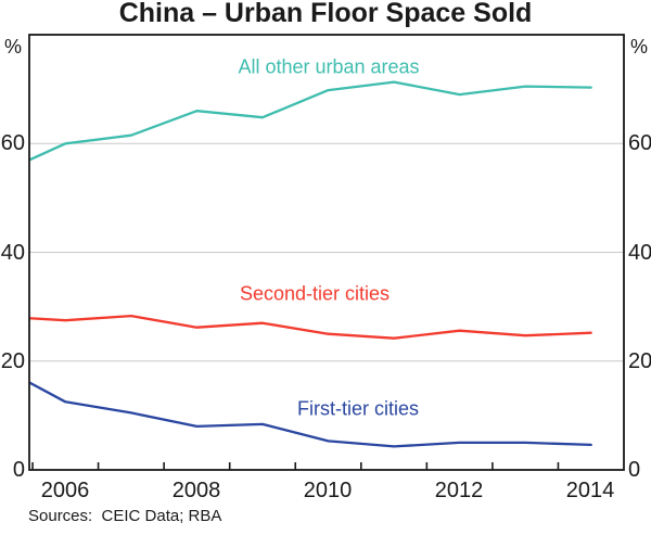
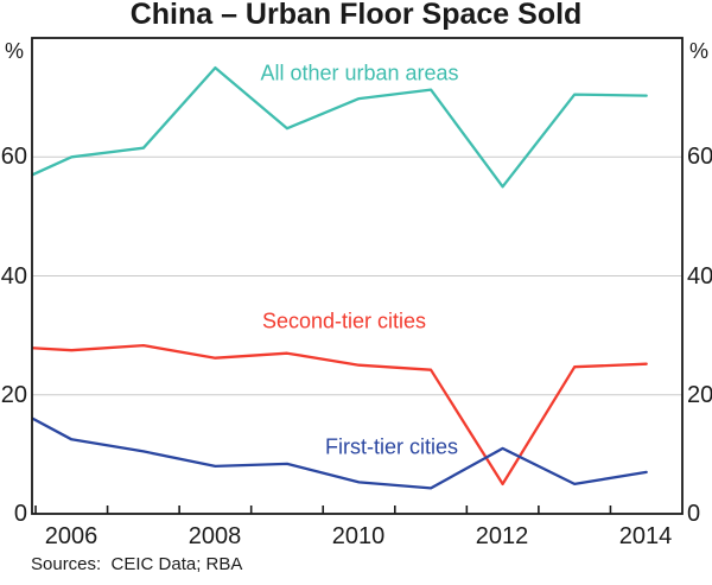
All other urban areas/2008: 66 -> 75
All other urban areas/2012: 69 -> 55
Second-tier cities/2012: 26 -> 5
First-tier cities/2012: 5 -> 11
First-tier cities/2014: 5 -> 7
